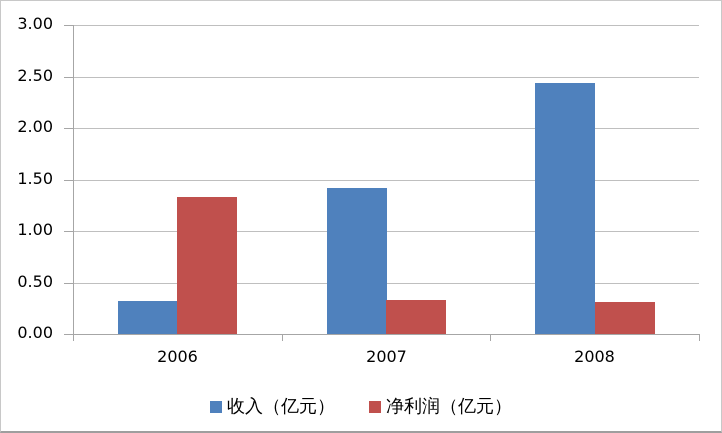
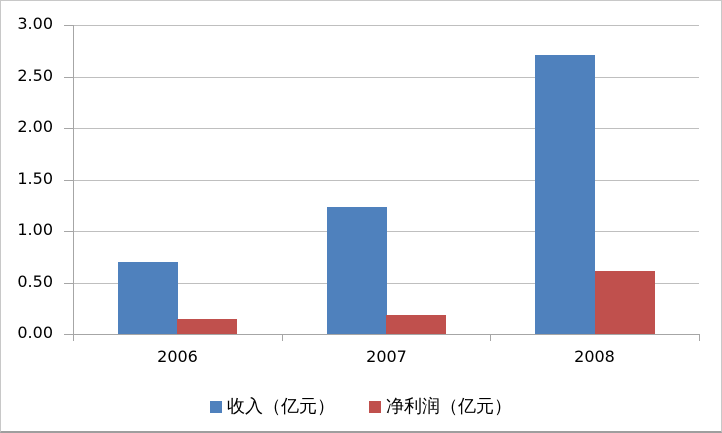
收入（亿元）/2006: 0.32 -> 0.70
净利润（亿元）/2006: 1.33 -> 0.15
收入（亿元）/2007: 1.42 -> 1.23
净利润（亿元）/2007: 0.33 -> 0.18
收入（亿元）/2008: 2.44 -> 2.71
净利润（亿元）/2008: 0.31 -> 0.61
